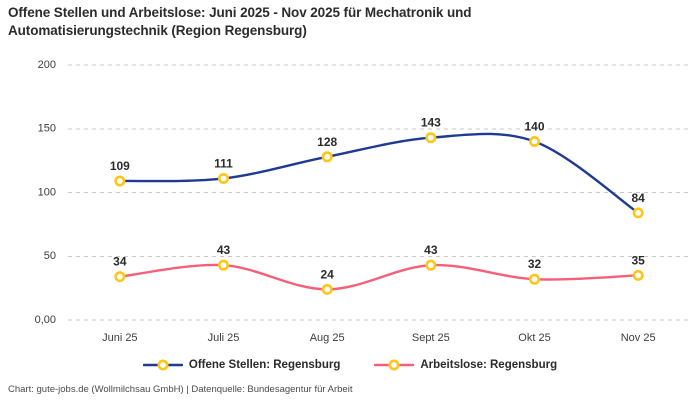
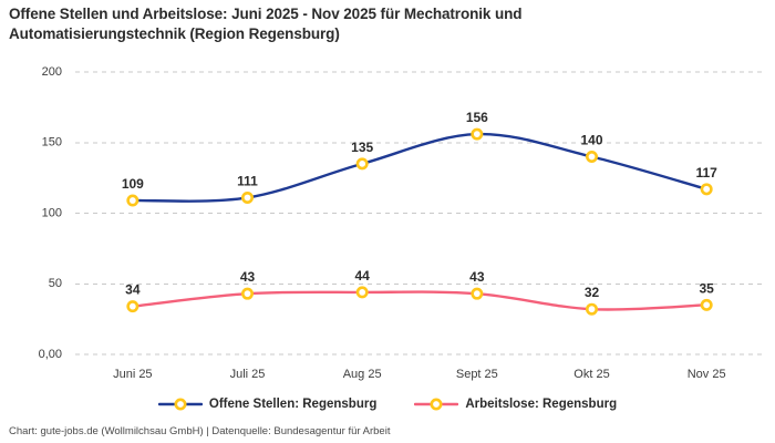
Offene Stellen: Regensburg/Aug 25: 128 -> 135
Arbeitslose: Regensburg/Aug 25: 24 -> 44
Offene Stellen: Regensburg/Sept 25: 143 -> 156
Offene Stellen: Regensburg/Nov 25: 84 -> 117
